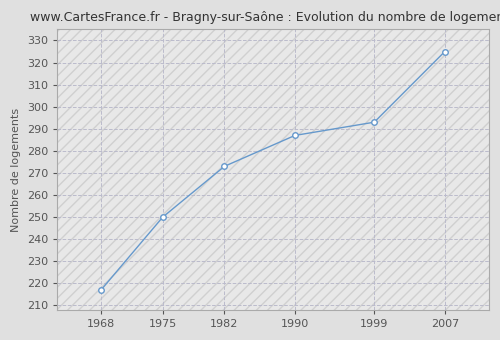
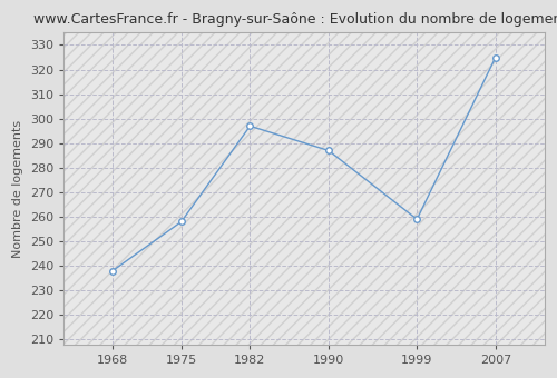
1968: 217 -> 238
1975: 250 -> 258
1982: 273 -> 297
1999: 293 -> 259
